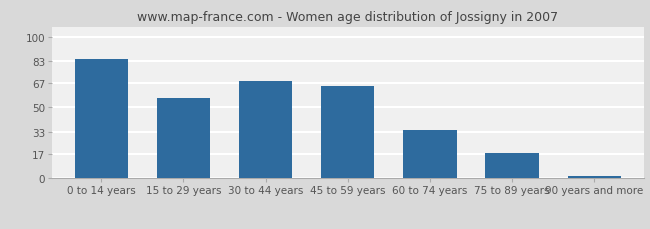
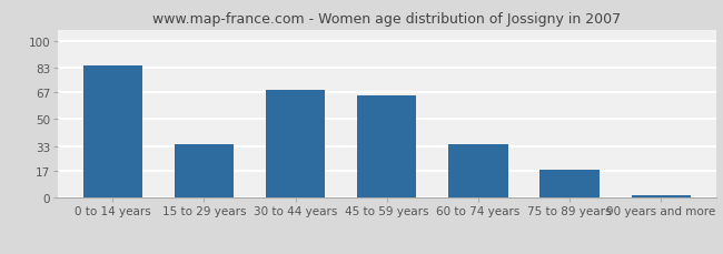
15 to 29 years: 57 -> 34
